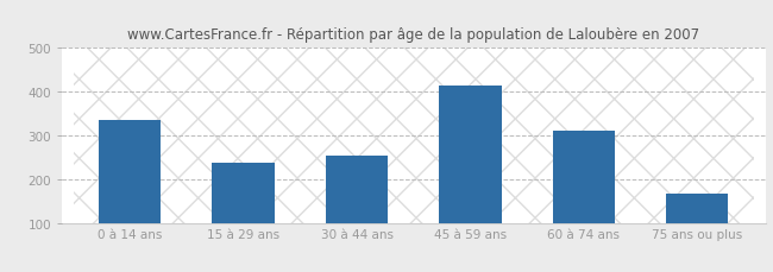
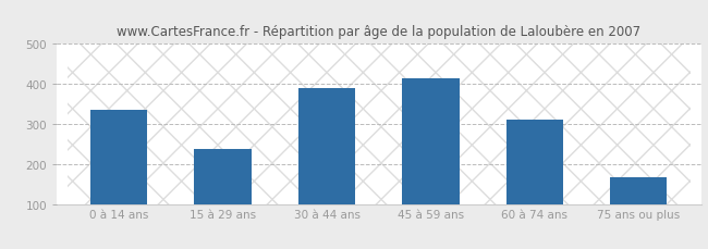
30 à 44 ans: 255 -> 390
